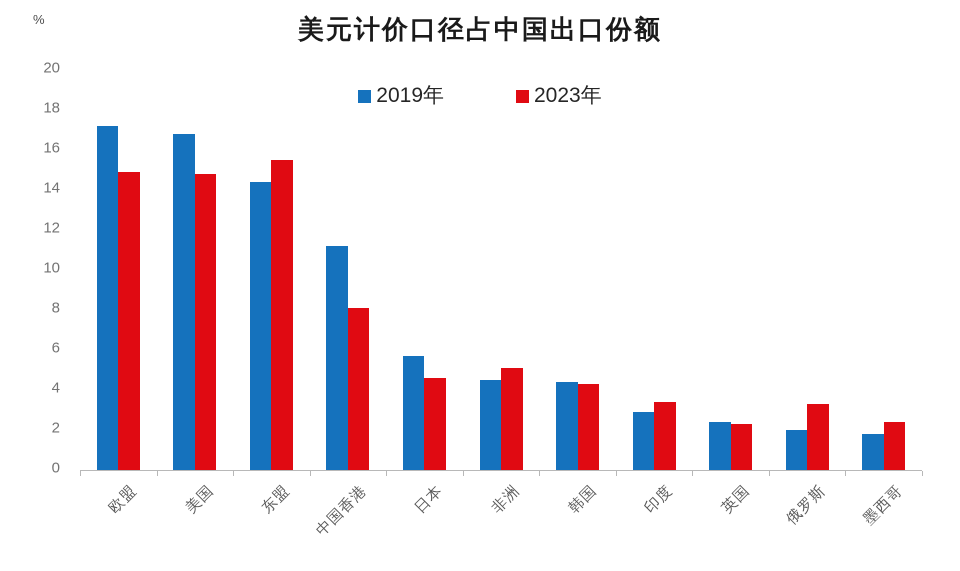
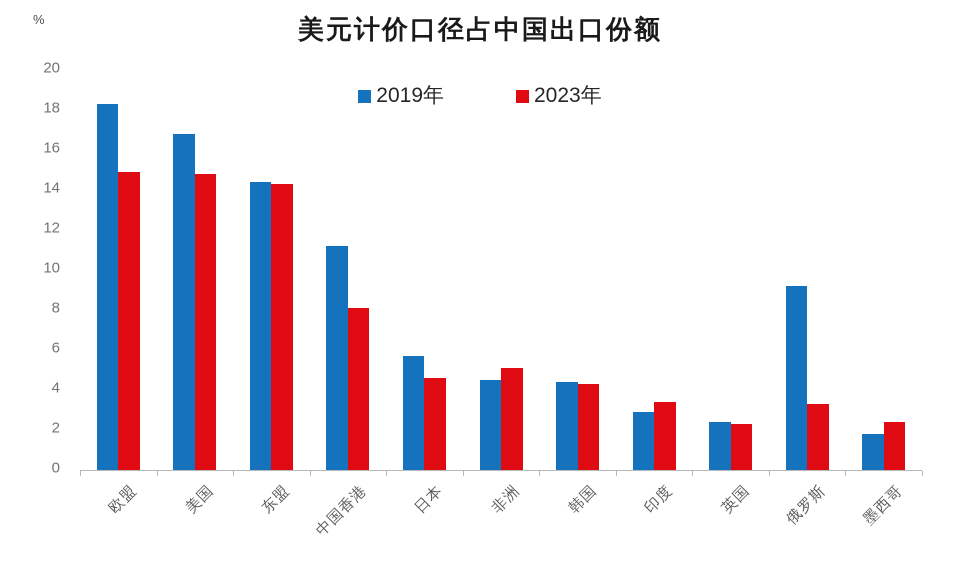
2019年/欧盟: 17.2 -> 18.3
2023年/东盟: 15.5 -> 14.3
2019年/俄罗斯: 2.0 -> 9.2
